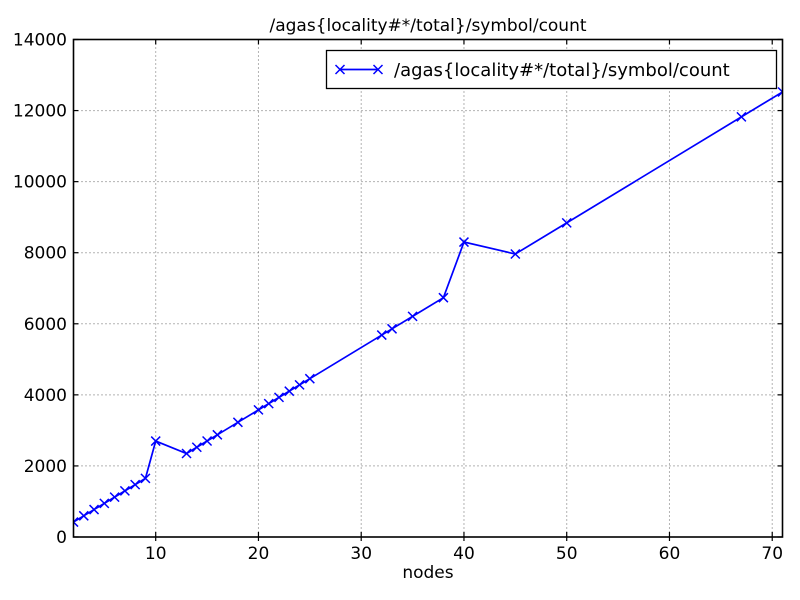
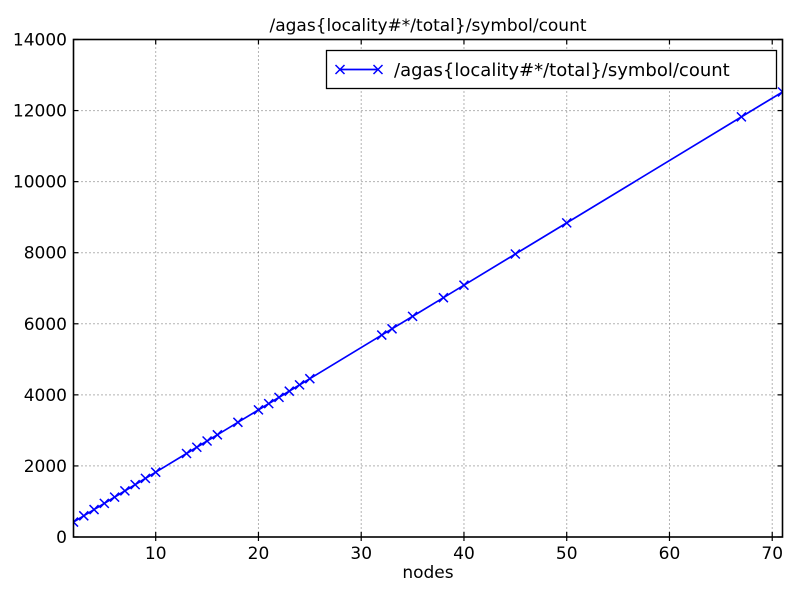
10: 2700 -> 1800
40: 8300 -> 7100
